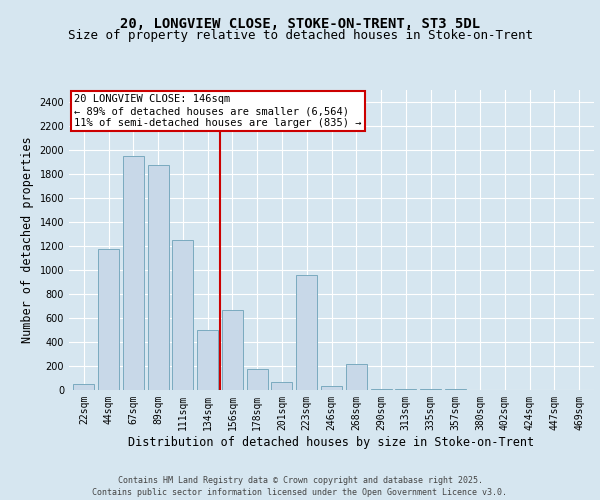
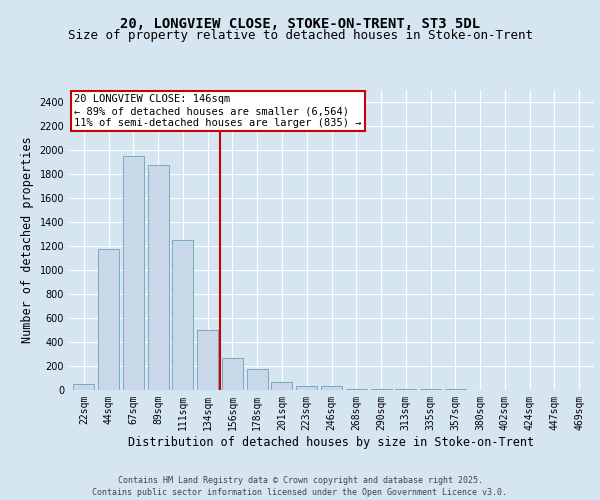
156sqm: 670 -> 270
223sqm: 960 -> 40
268sqm: 220 -> 10
